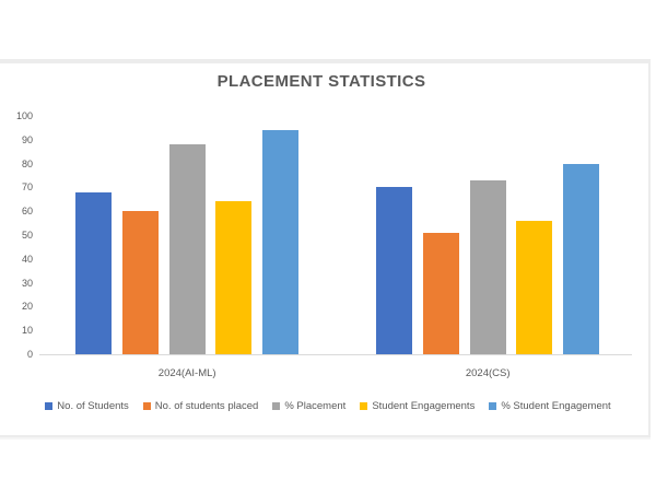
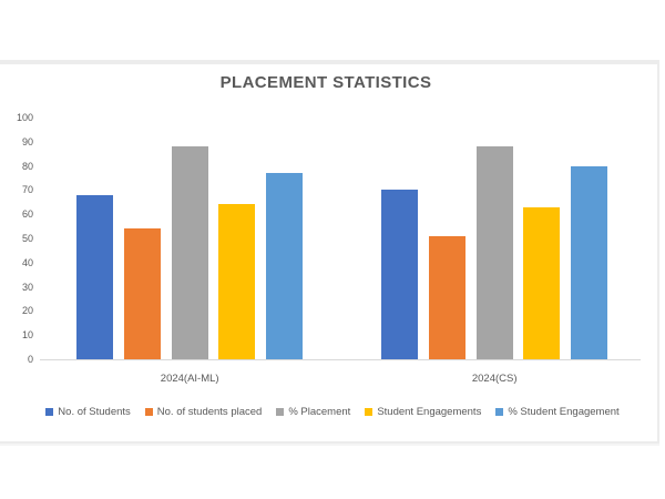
No. of students placed/2024(AI-ML): 60 -> 54
% Student Engagement/2024(AI-ML): 94 -> 77
% Placement/2024(CS): 73 -> 88
Student Engagements/2024(CS): 56 -> 63
